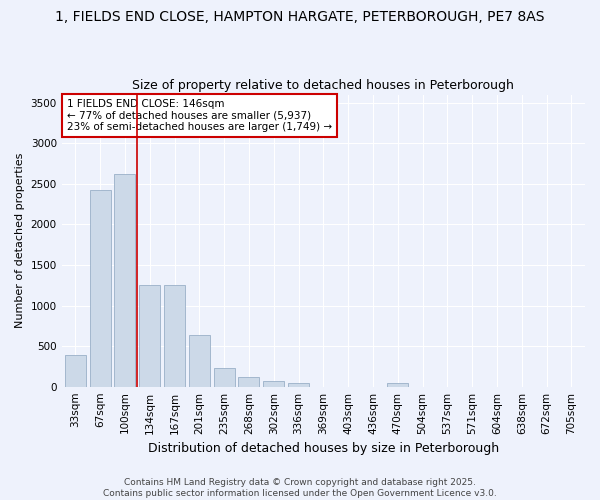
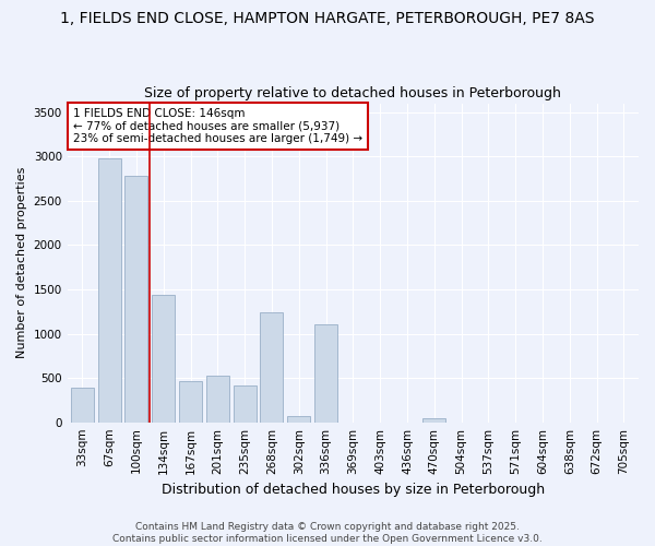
67sqm: 2420 -> 2980
100sqm: 2620 -> 2780
134sqm: 1250 -> 1440
167sqm: 1250 -> 460
201sqm: 640 -> 520
235sqm: 230 -> 420
268sqm: 120 -> 1240
336sqm: 50 -> 1100
